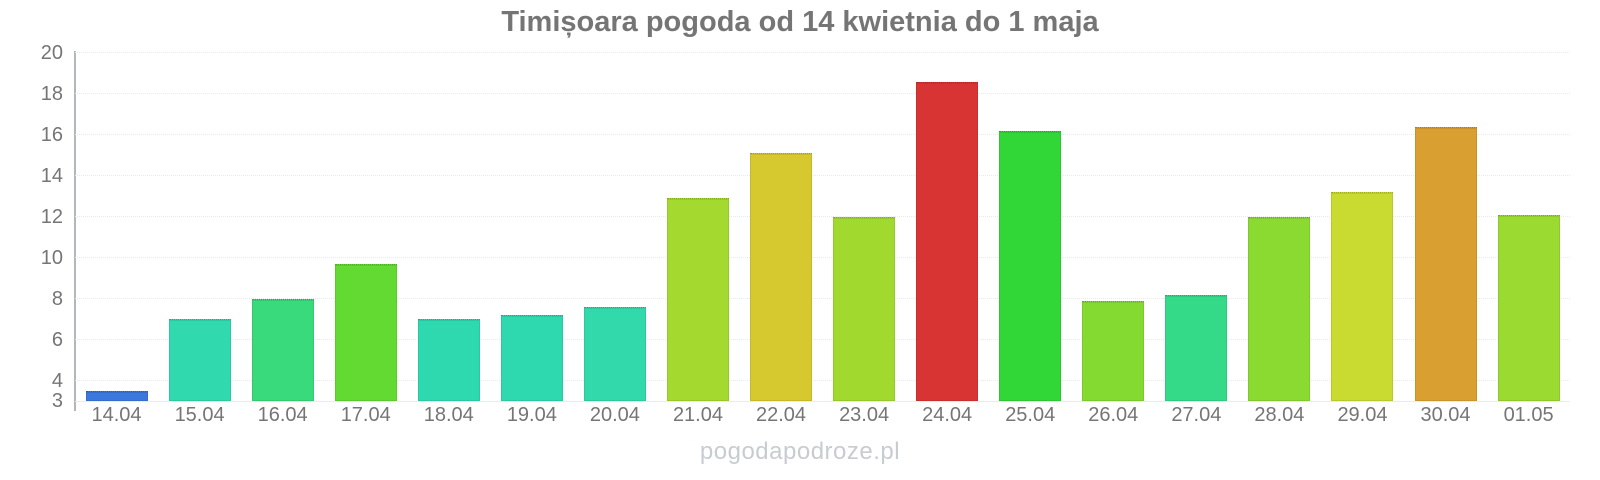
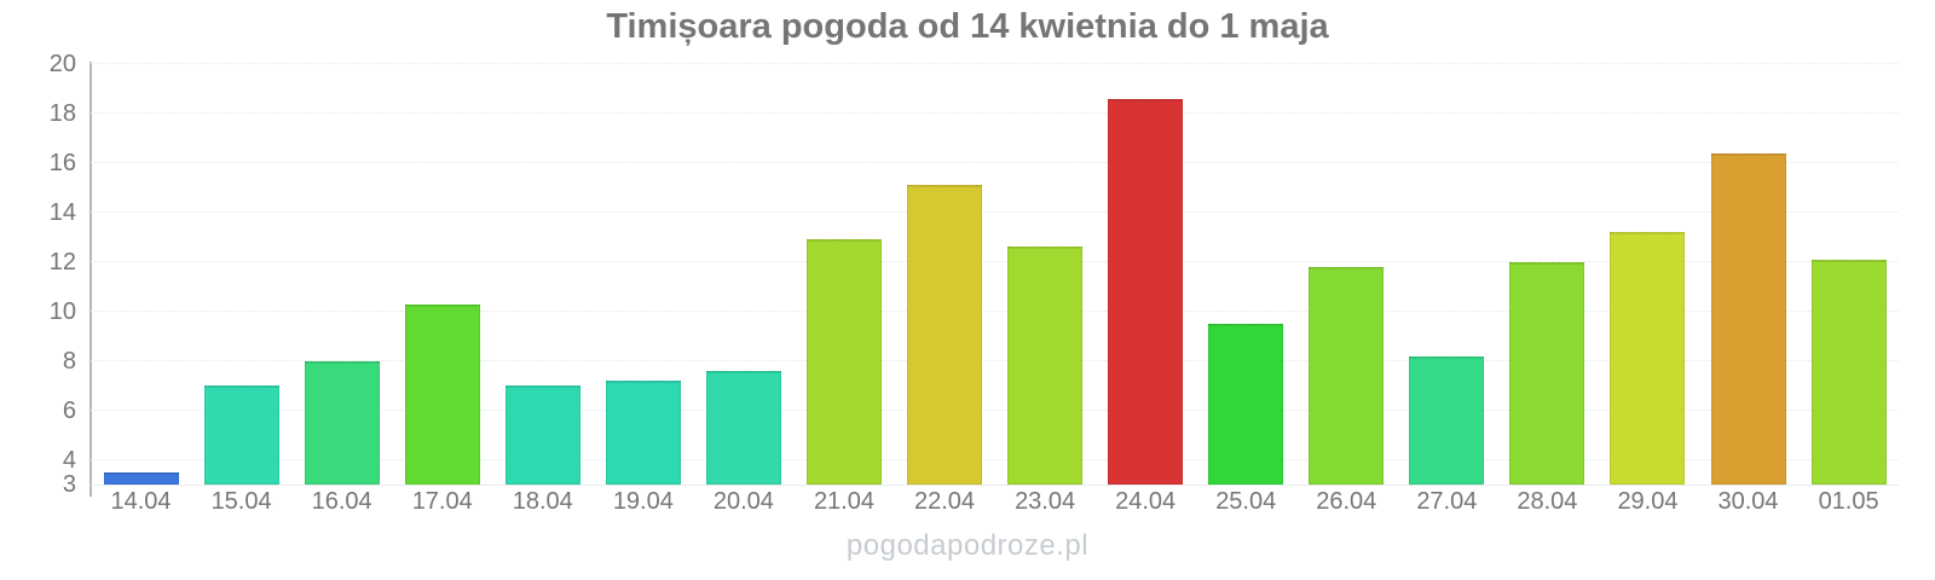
17.04: 9.7 -> 10.3
23.04: 12.0 -> 12.6
25.04: 16.2 -> 9.5
26.04: 7.9 -> 11.8
